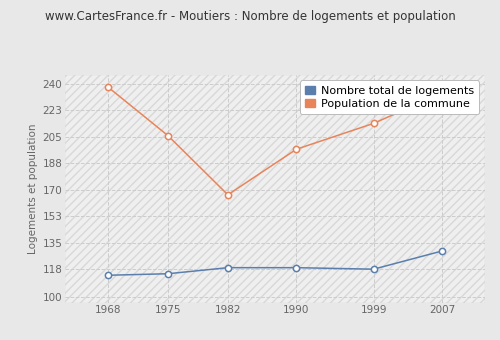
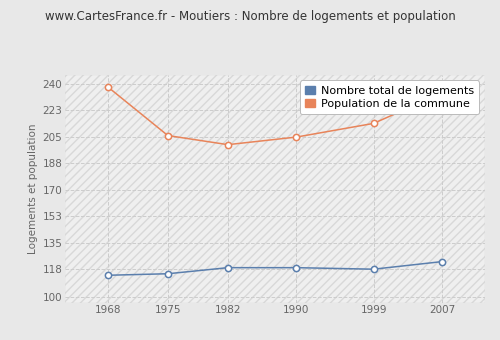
Population de la commune/1982: 167 -> 200
Population de la commune/1990: 197 -> 205
Nombre total de logements/2007: 130 -> 123
